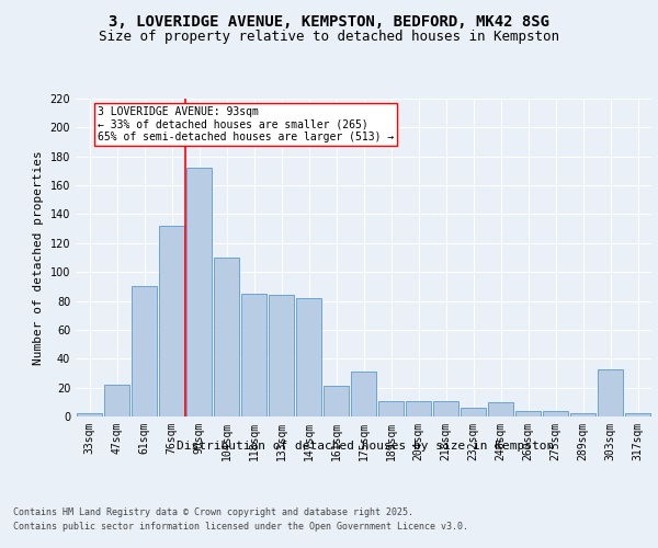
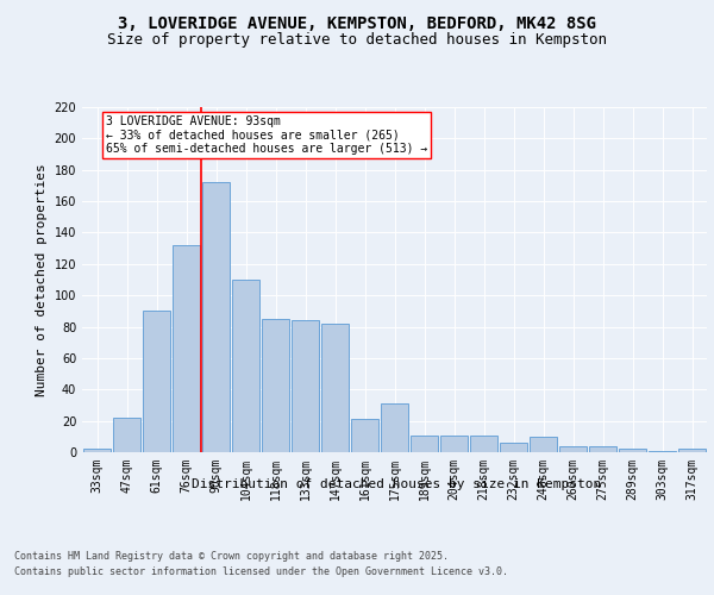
303sqm: 33 -> 1
